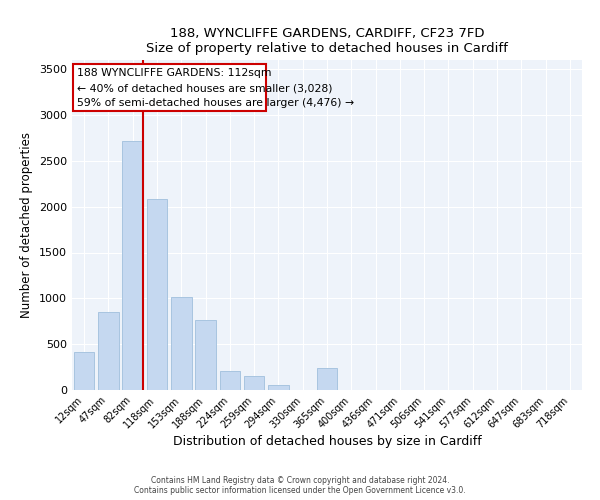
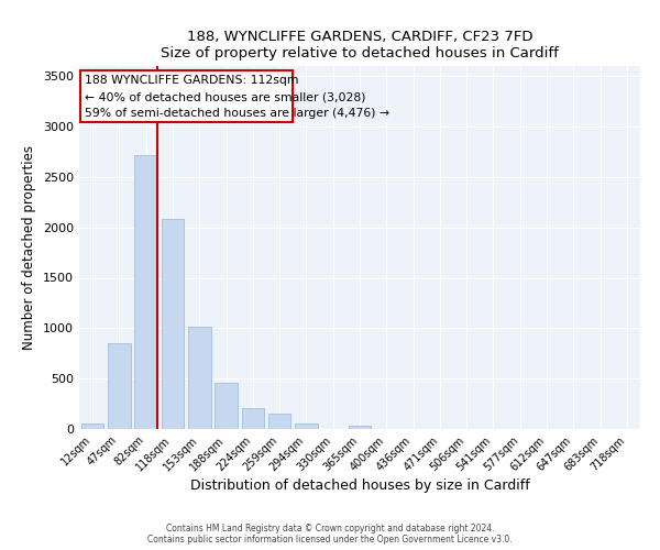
12sqm: 420 -> 60
188sqm: 760 -> 460
365sqm: 240 -> 40
